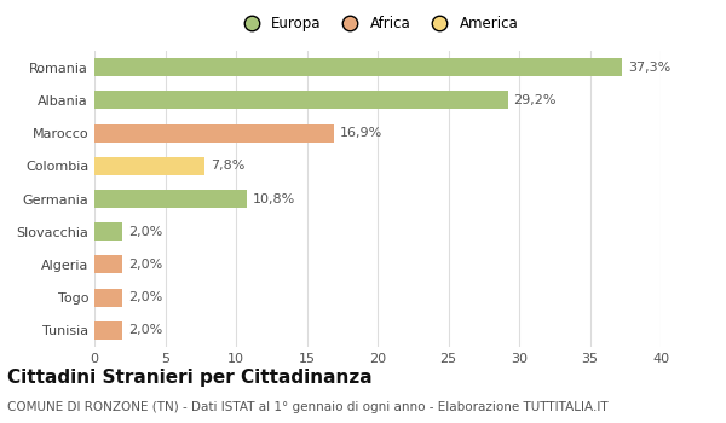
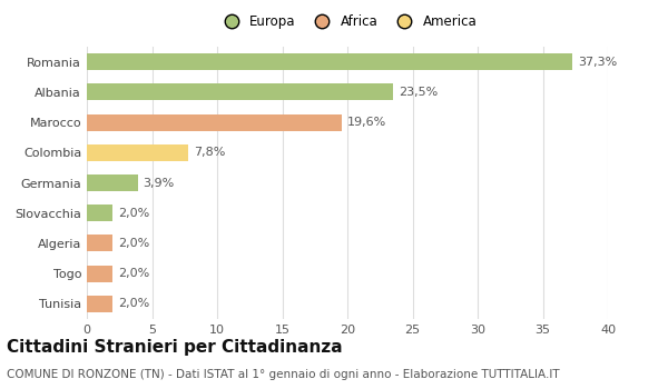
Albania: 29,2% -> 23,5%
Marocco: 16,9% -> 19,6%
Germania: 10,8% -> 3,9%
